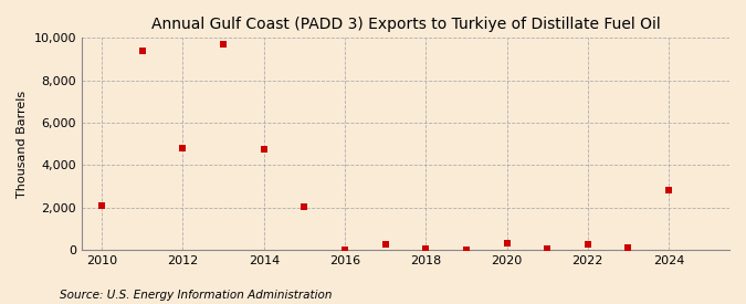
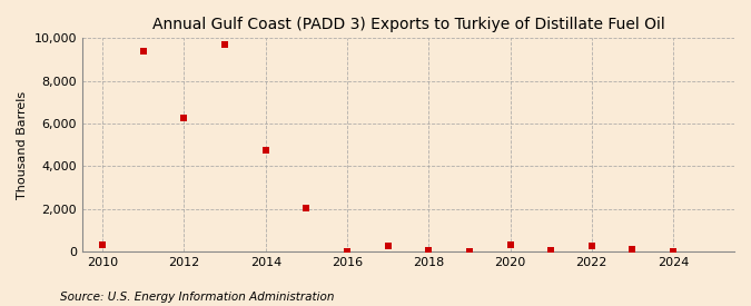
2010: 2,100 -> 300
2012: 4,800 -> 6,200
2024: 2,800 -> 0
